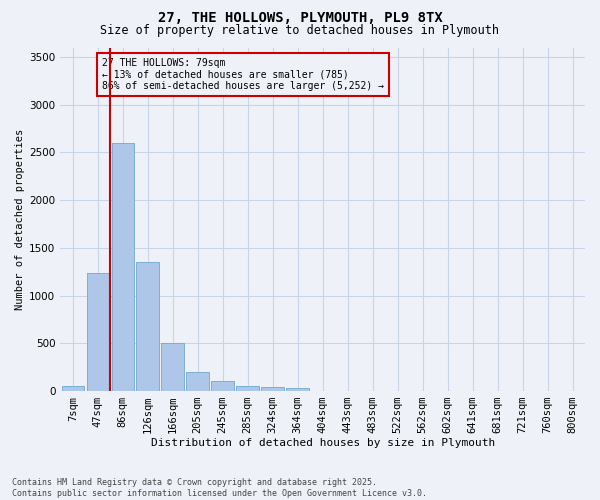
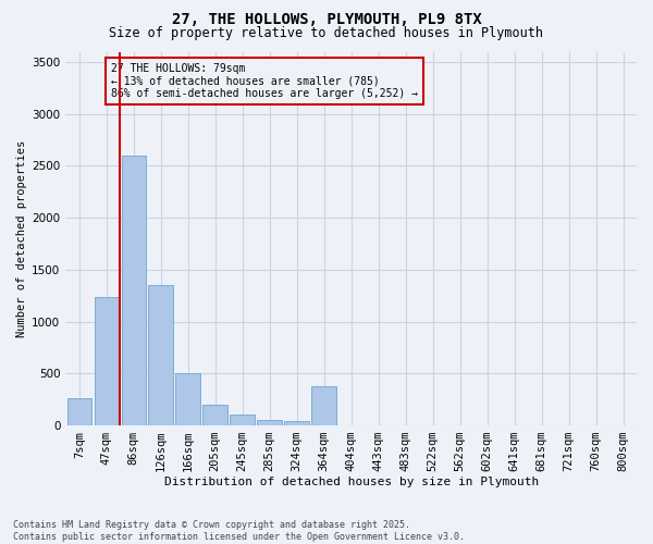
7sqm: 50 -> 260
364sqm: 30 -> 380
